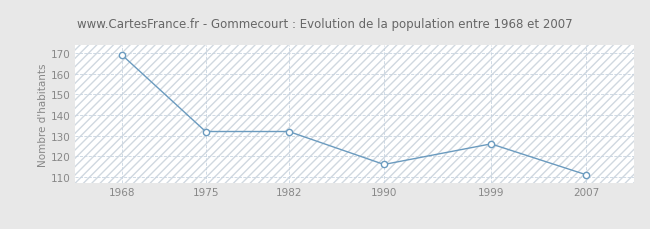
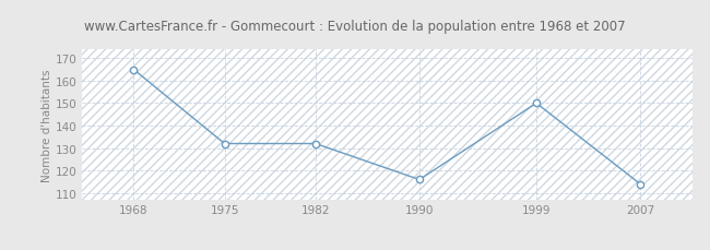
1968: 169 -> 165
1999: 126 -> 150
2007: 111 -> 114
